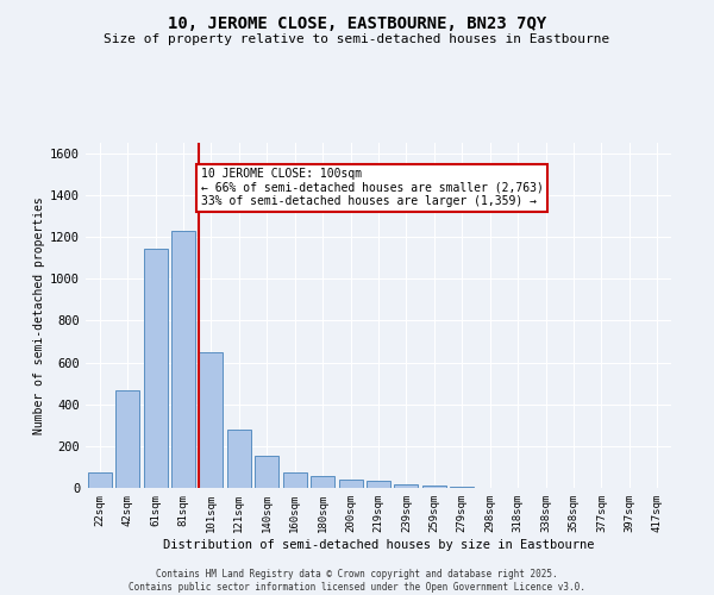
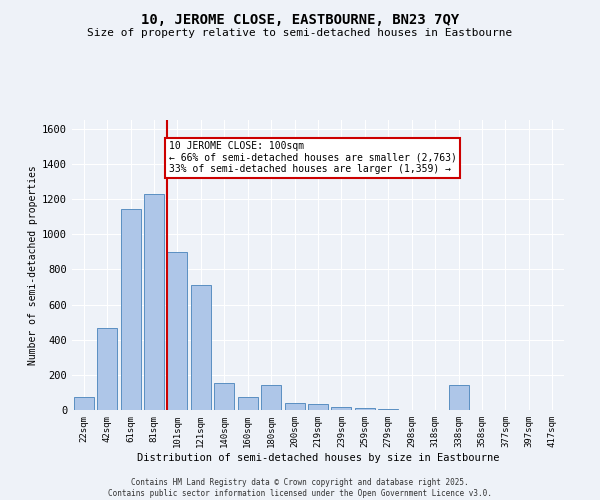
101sqm: 650 -> 900
121sqm: 280 -> 710
180sqm: 60 -> 140
338sqm: 0 -> 140
